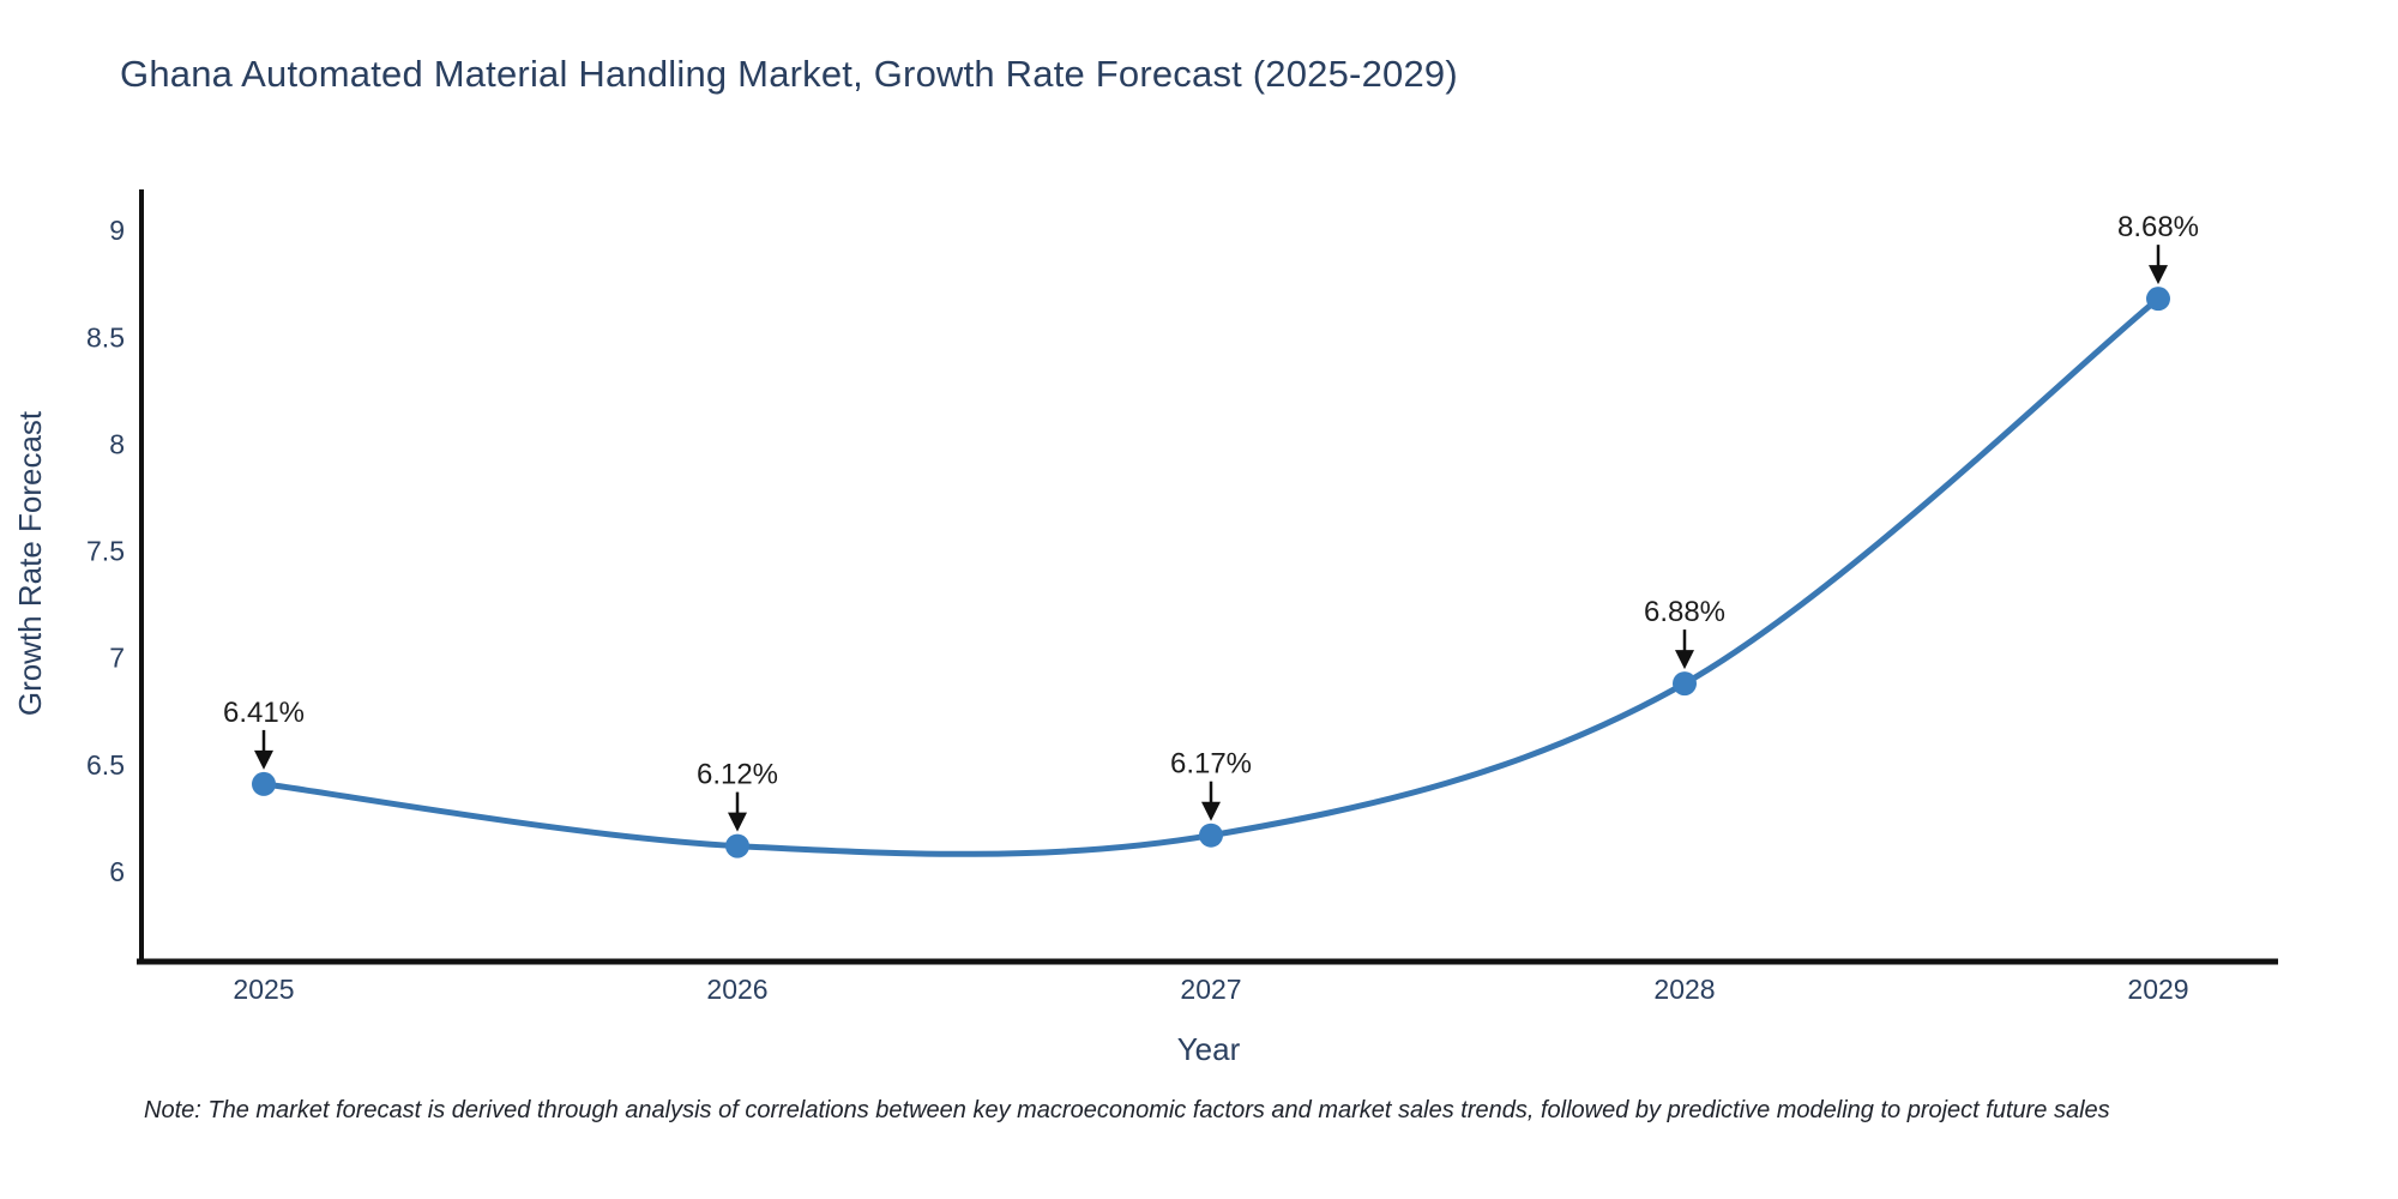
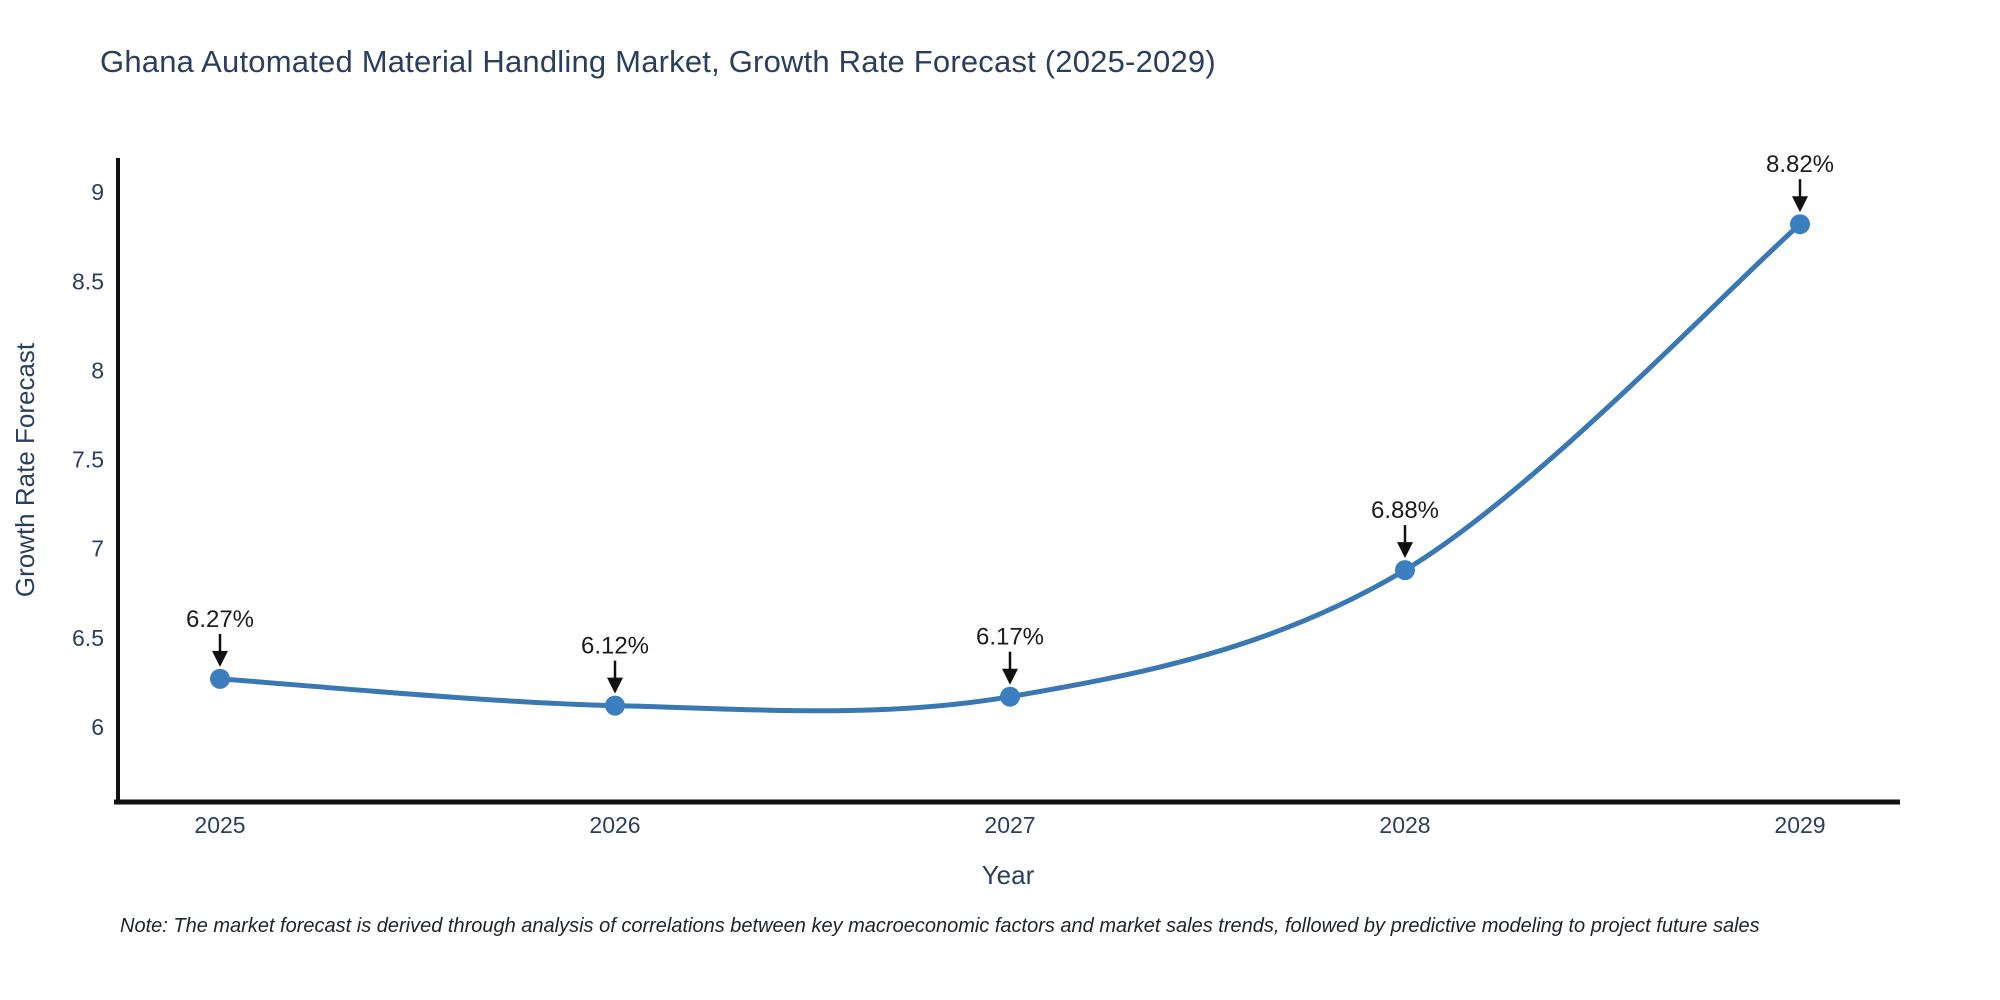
2025: 6.41% -> 6.27%
2029: 8.68% -> 8.82%
